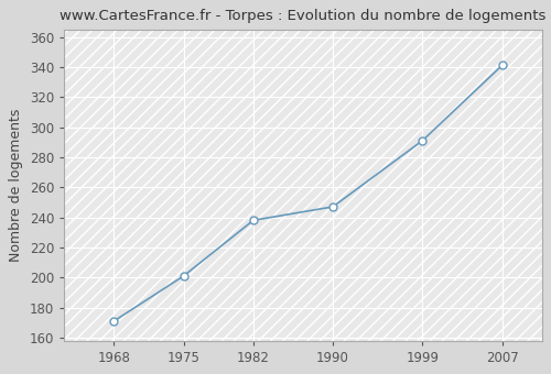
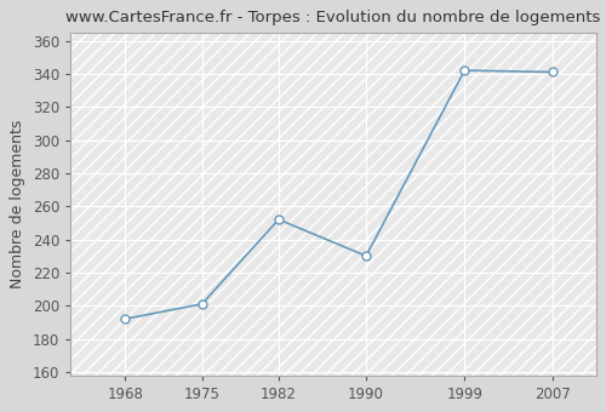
1968: 171 -> 192
1982: 238 -> 252
1990: 247 -> 230
1999: 291 -> 342
